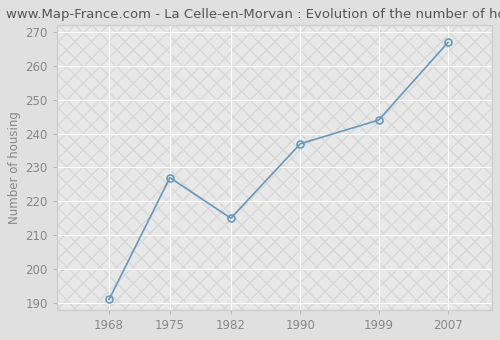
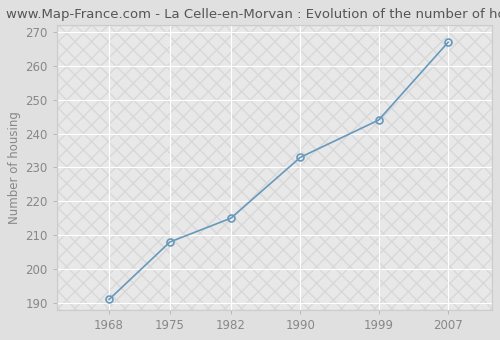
1975: 227 -> 208
1990: 237 -> 233
